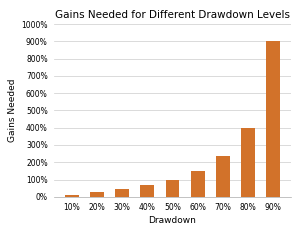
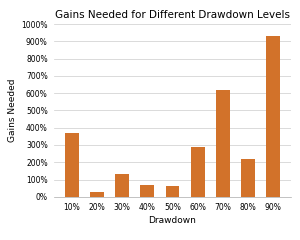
10%: 10% -> 370%
30%: 40% -> 130%
50%: 100% -> 60%
60%: 150% -> 290%
70%: 230% -> 620%
80%: 400% -> 220%
90%: 900% -> 930%
